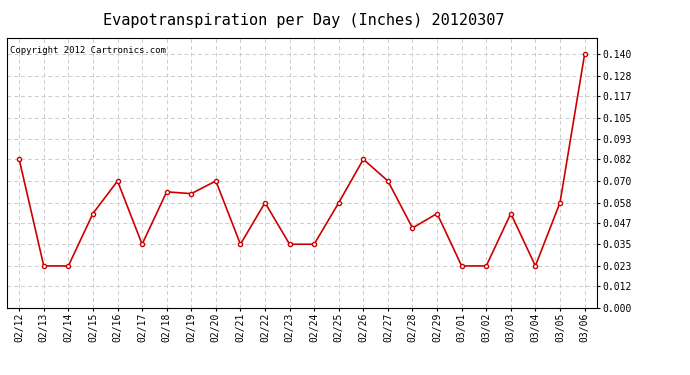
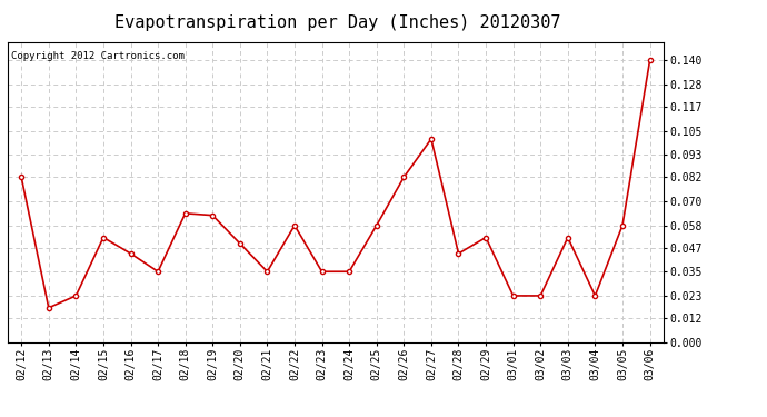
02/13: 0.023 -> 0.017
02/16: 0.070 -> 0.044
02/20: 0.070 -> 0.049
02/27: 0.070 -> 0.101
